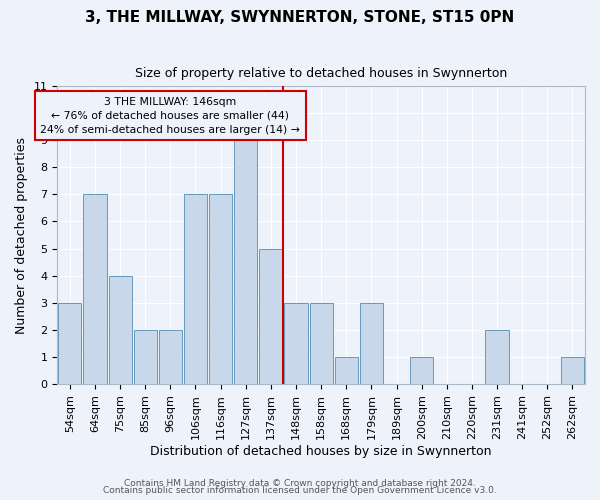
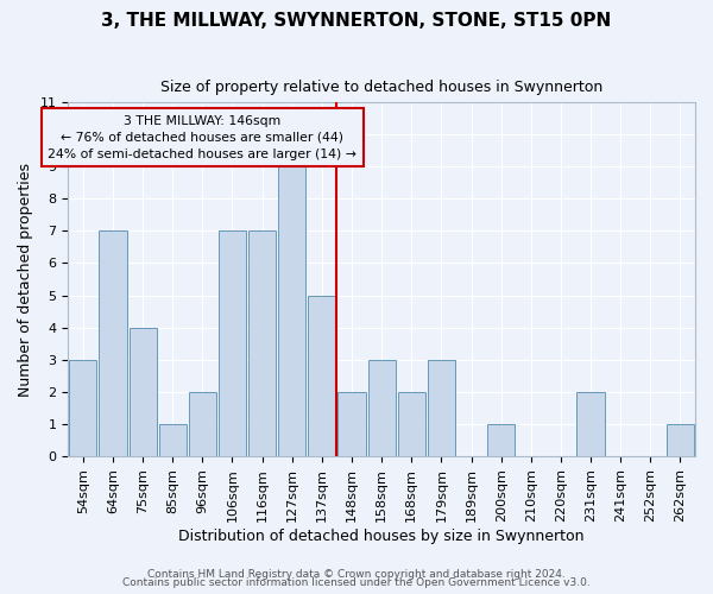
85sqm: 2 -> 1
148sqm: 3 -> 2
168sqm: 1 -> 2
